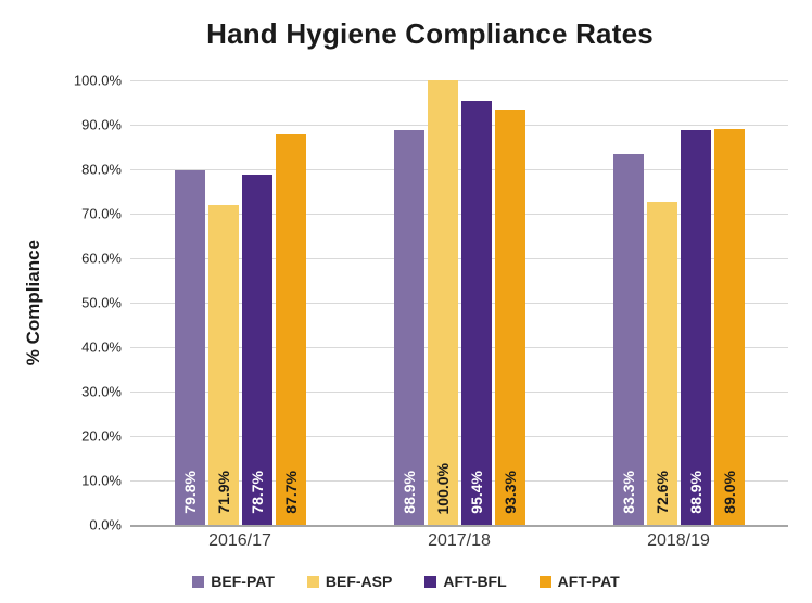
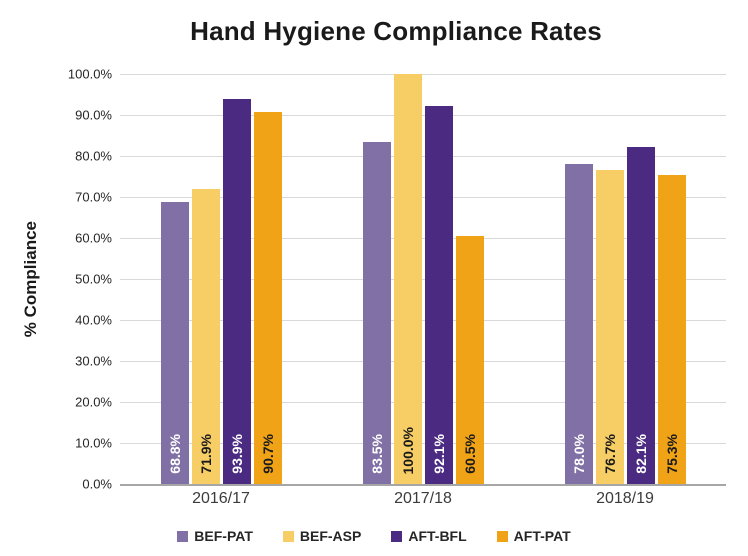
BEF-PAT/2016/17: 79.8% -> 68.8%
AFT-BFL/2016/17: 78.7% -> 93.9%
AFT-PAT/2016/17: 87.7% -> 90.7%
BEF-PAT/2017/18: 88.9% -> 83.5%
AFT-BFL/2017/18: 95.4% -> 92.1%
AFT-PAT/2017/18: 93.3% -> 60.5%
BEF-PAT/2018/19: 83.3% -> 78.0%
BEF-ASP/2018/19: 72.6% -> 76.7%
AFT-BFL/2018/19: 88.9% -> 82.1%
AFT-PAT/2018/19: 89.0% -> 75.3%
